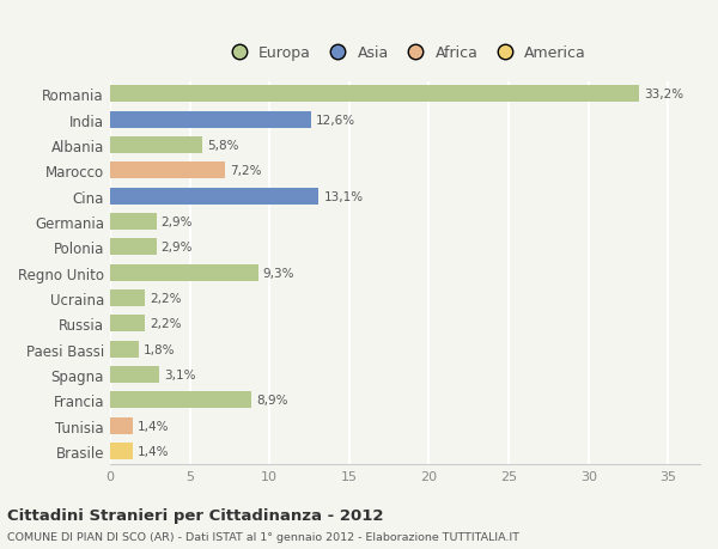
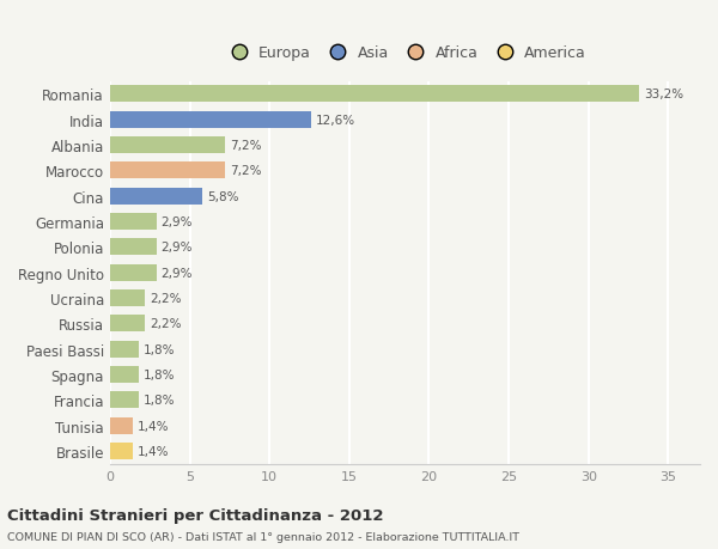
Albania: 5,8% -> 7,2%
Cina: 13,1% -> 5,8%
Regno Unito: 9,3% -> 2,9%
Spagna: 3,1% -> 1,8%
Francia: 8,9% -> 1,8%
